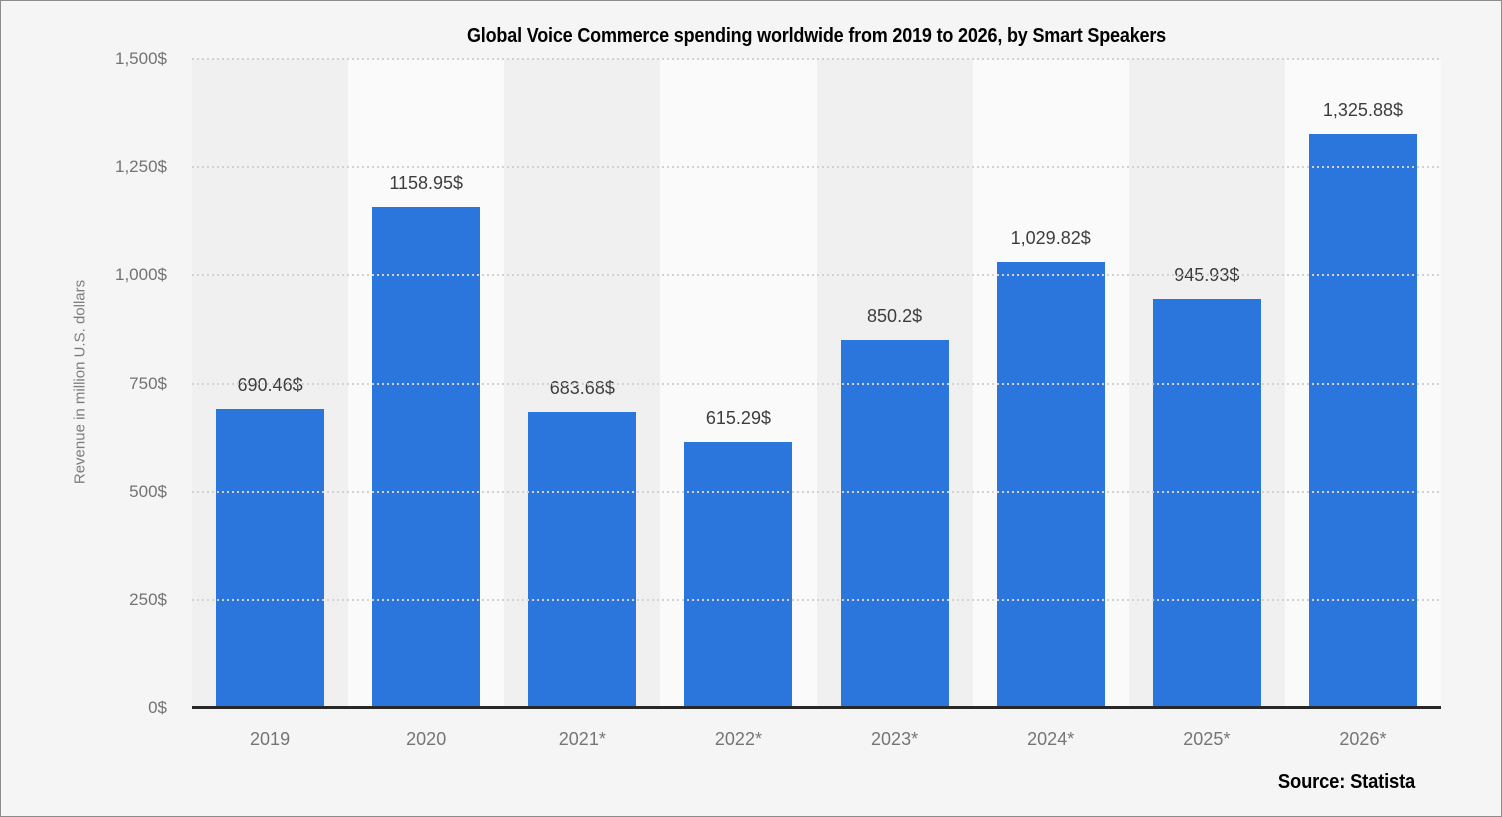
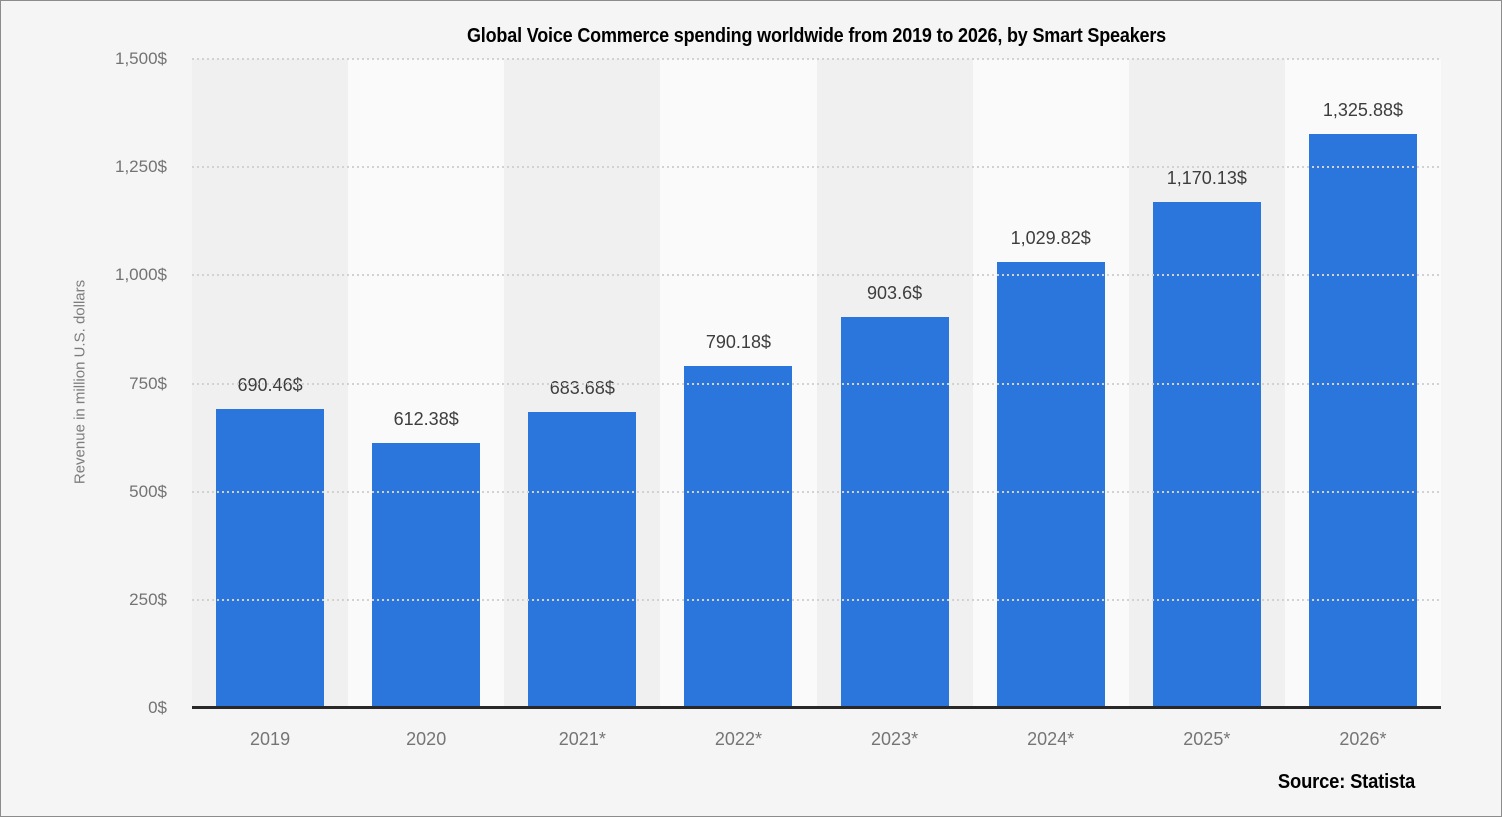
2020: 1158.95 -> 612.38
2022*: 615.29 -> 790.18
2023*: 850.2 -> 903.6
2025*: 945.93 -> 1,170.13
